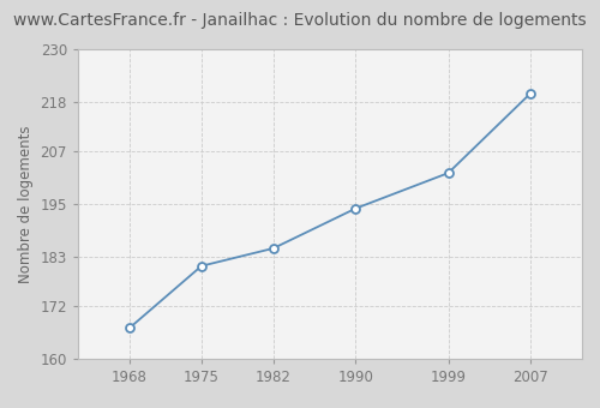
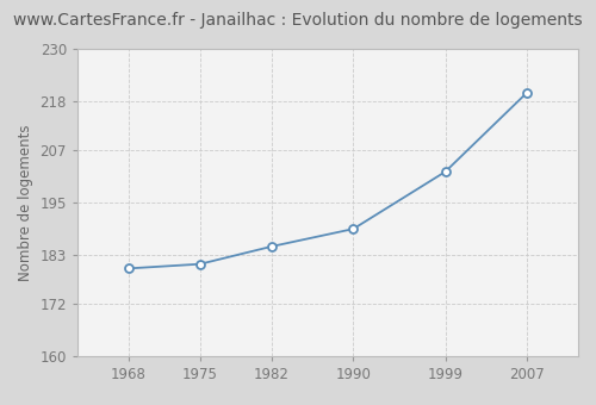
1968: 167 -> 180
1990: 194 -> 189
